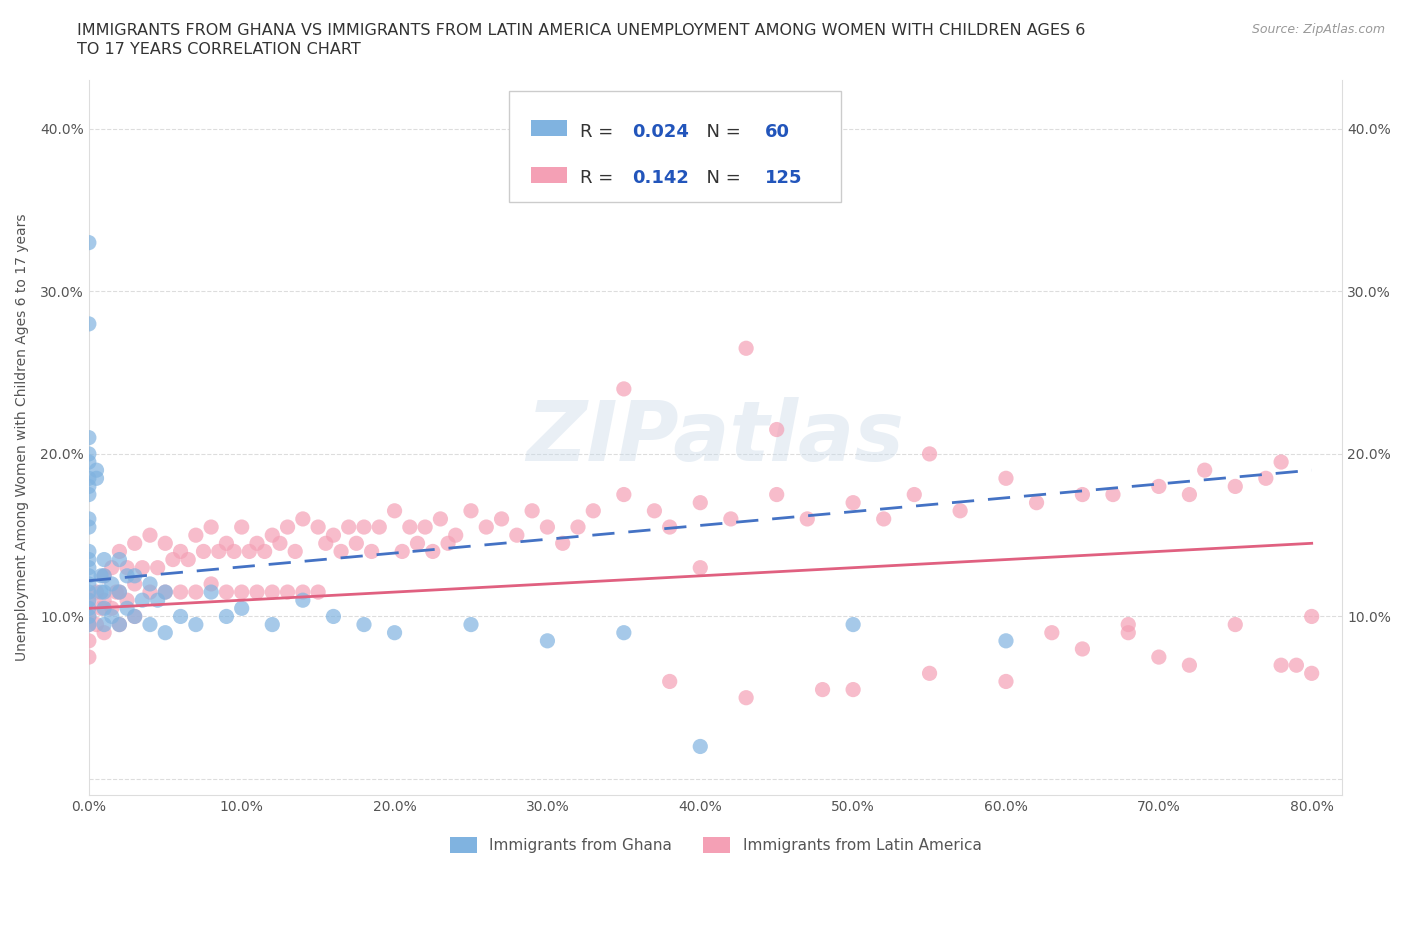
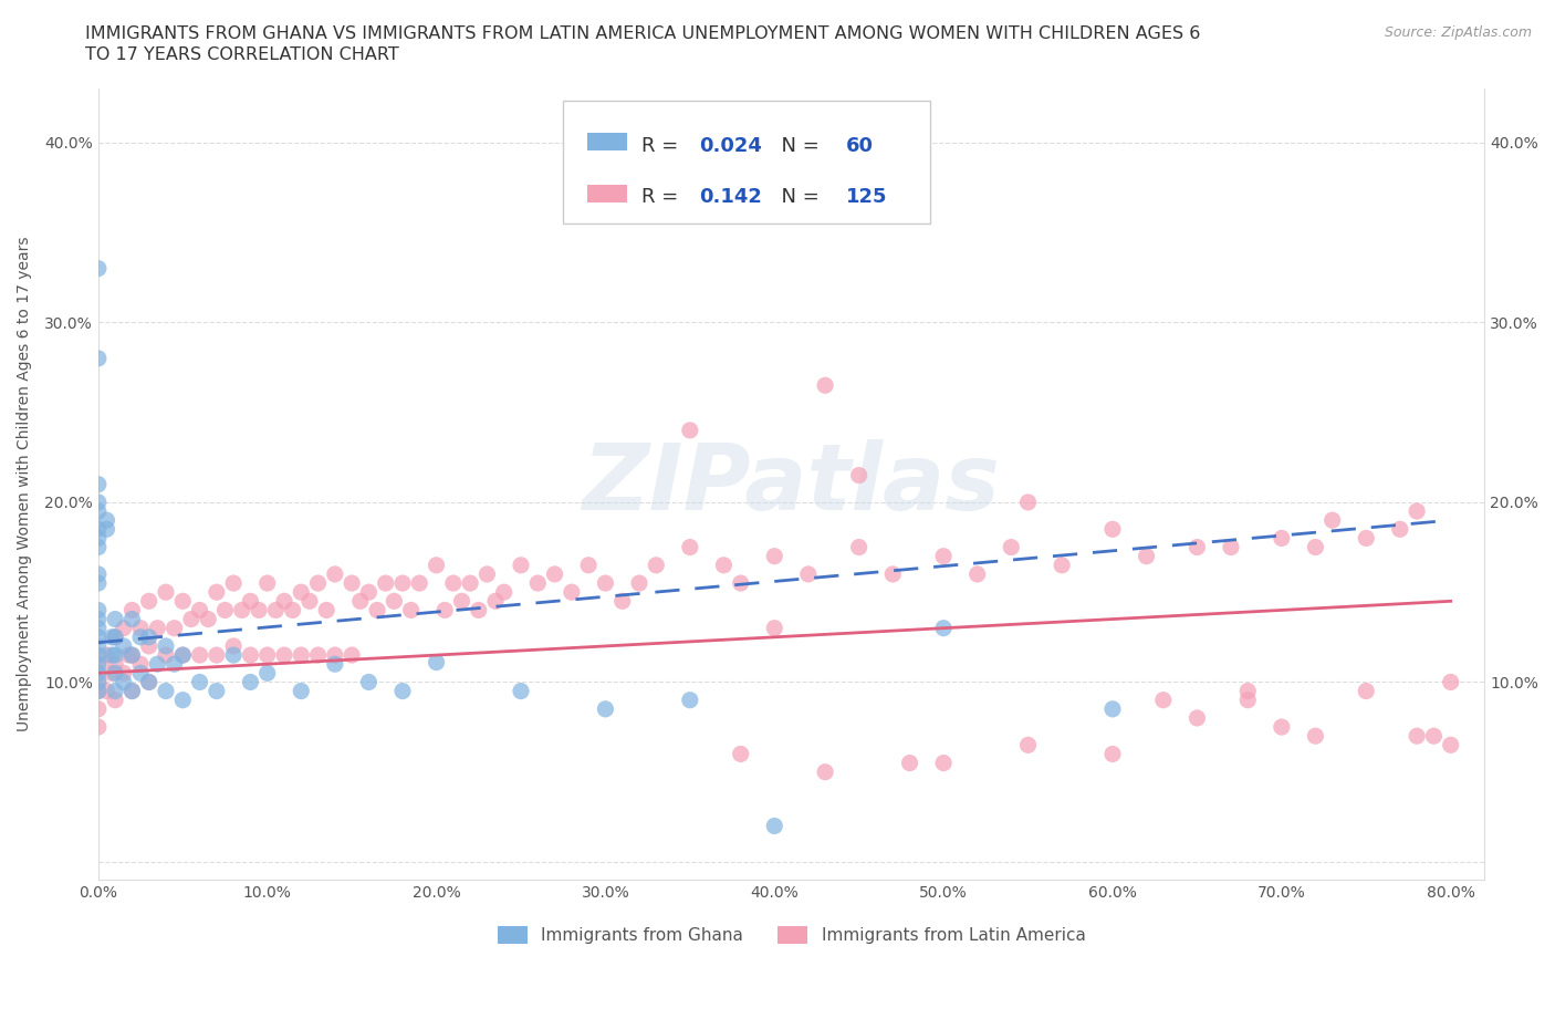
Immigrants from Ghana/20.0%: 9.0% -> 11.1%
Immigrants from Ghana/50.0%: 9.5% -> 13.0%
